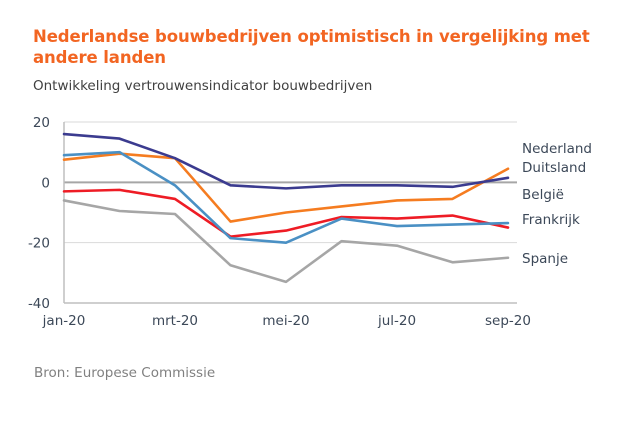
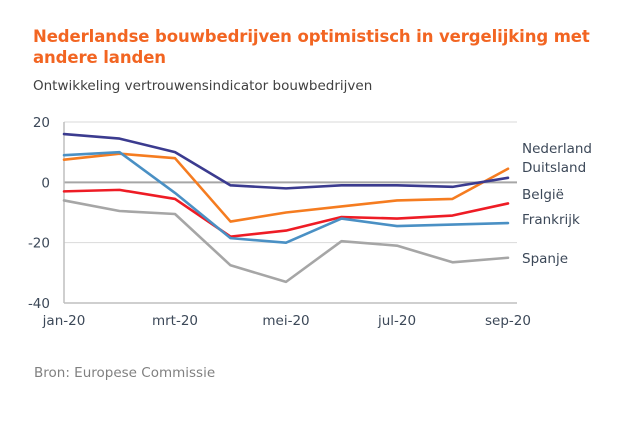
Duitsland/mrt-20: 8 -> 10
Frankrijk/mrt-20: -1 -> -4
België/sep-20: -15 -> -7
